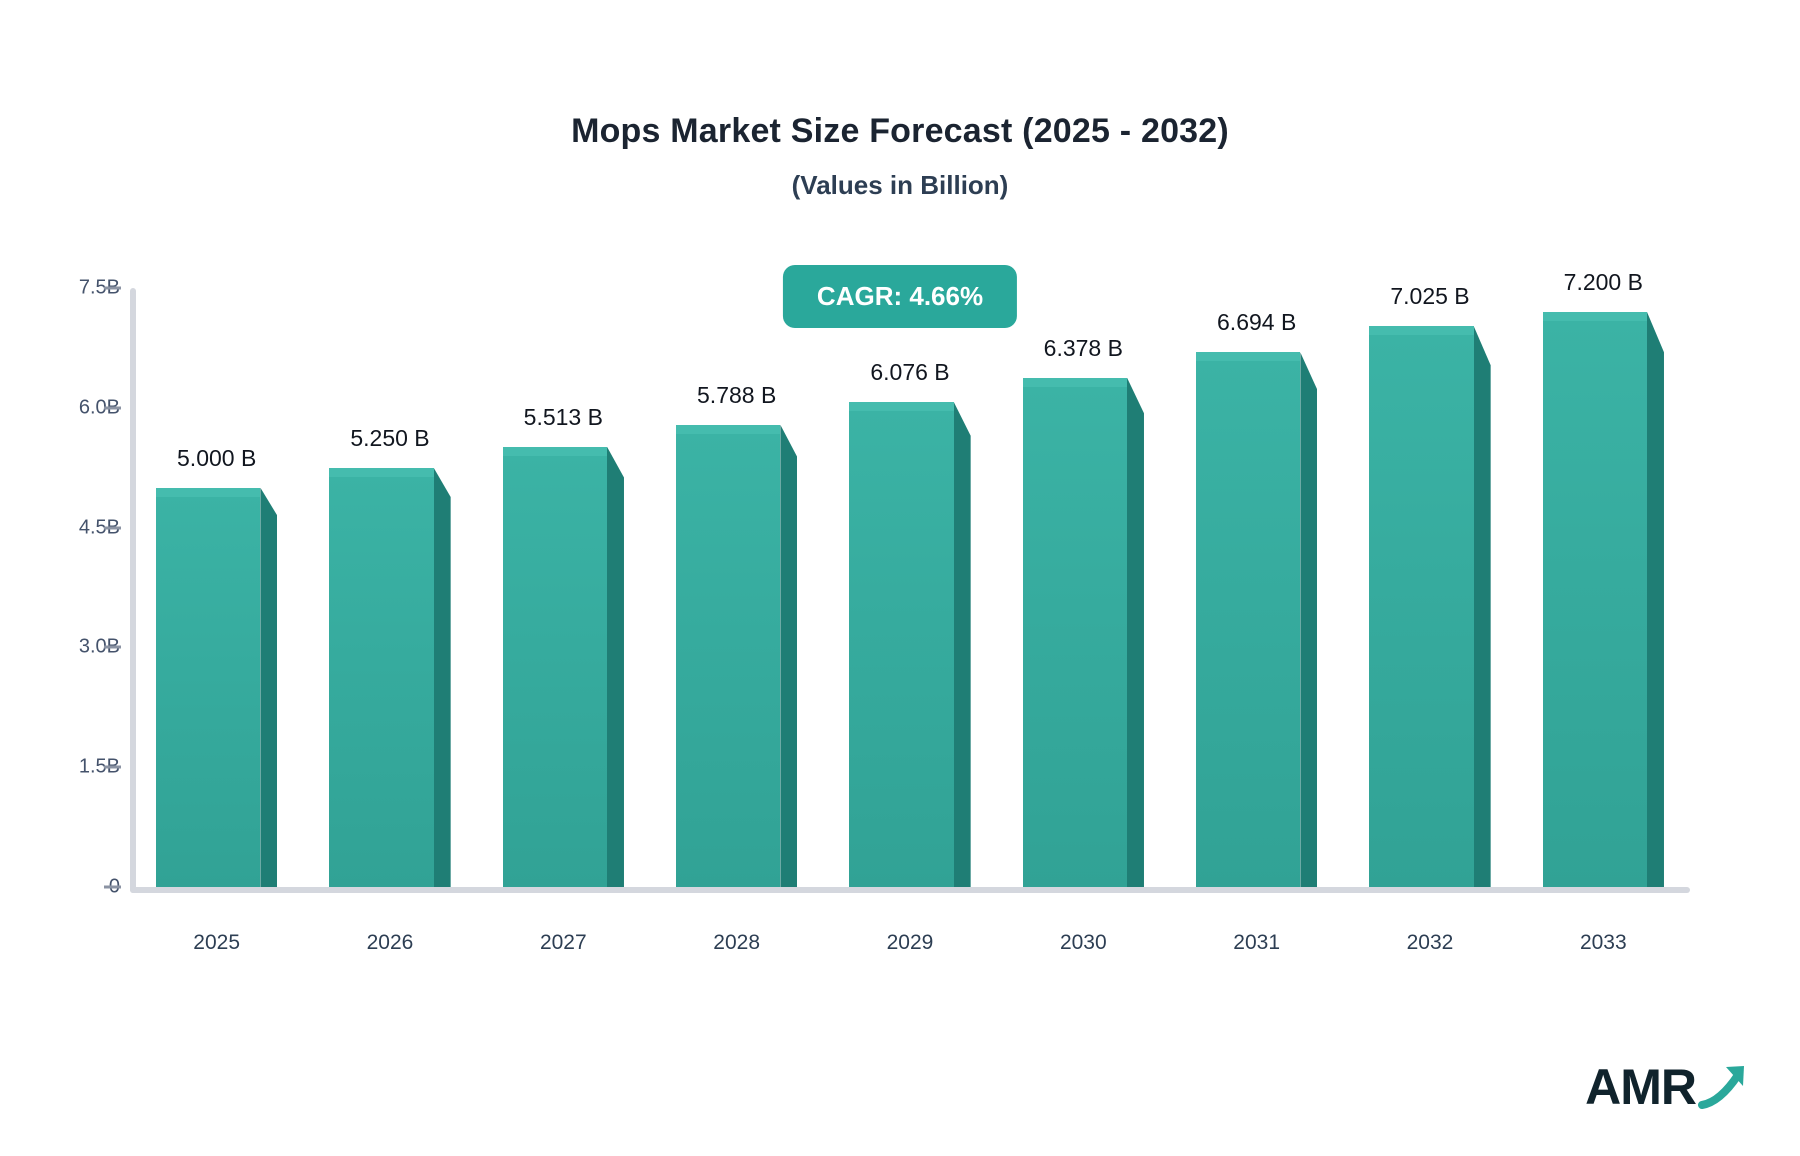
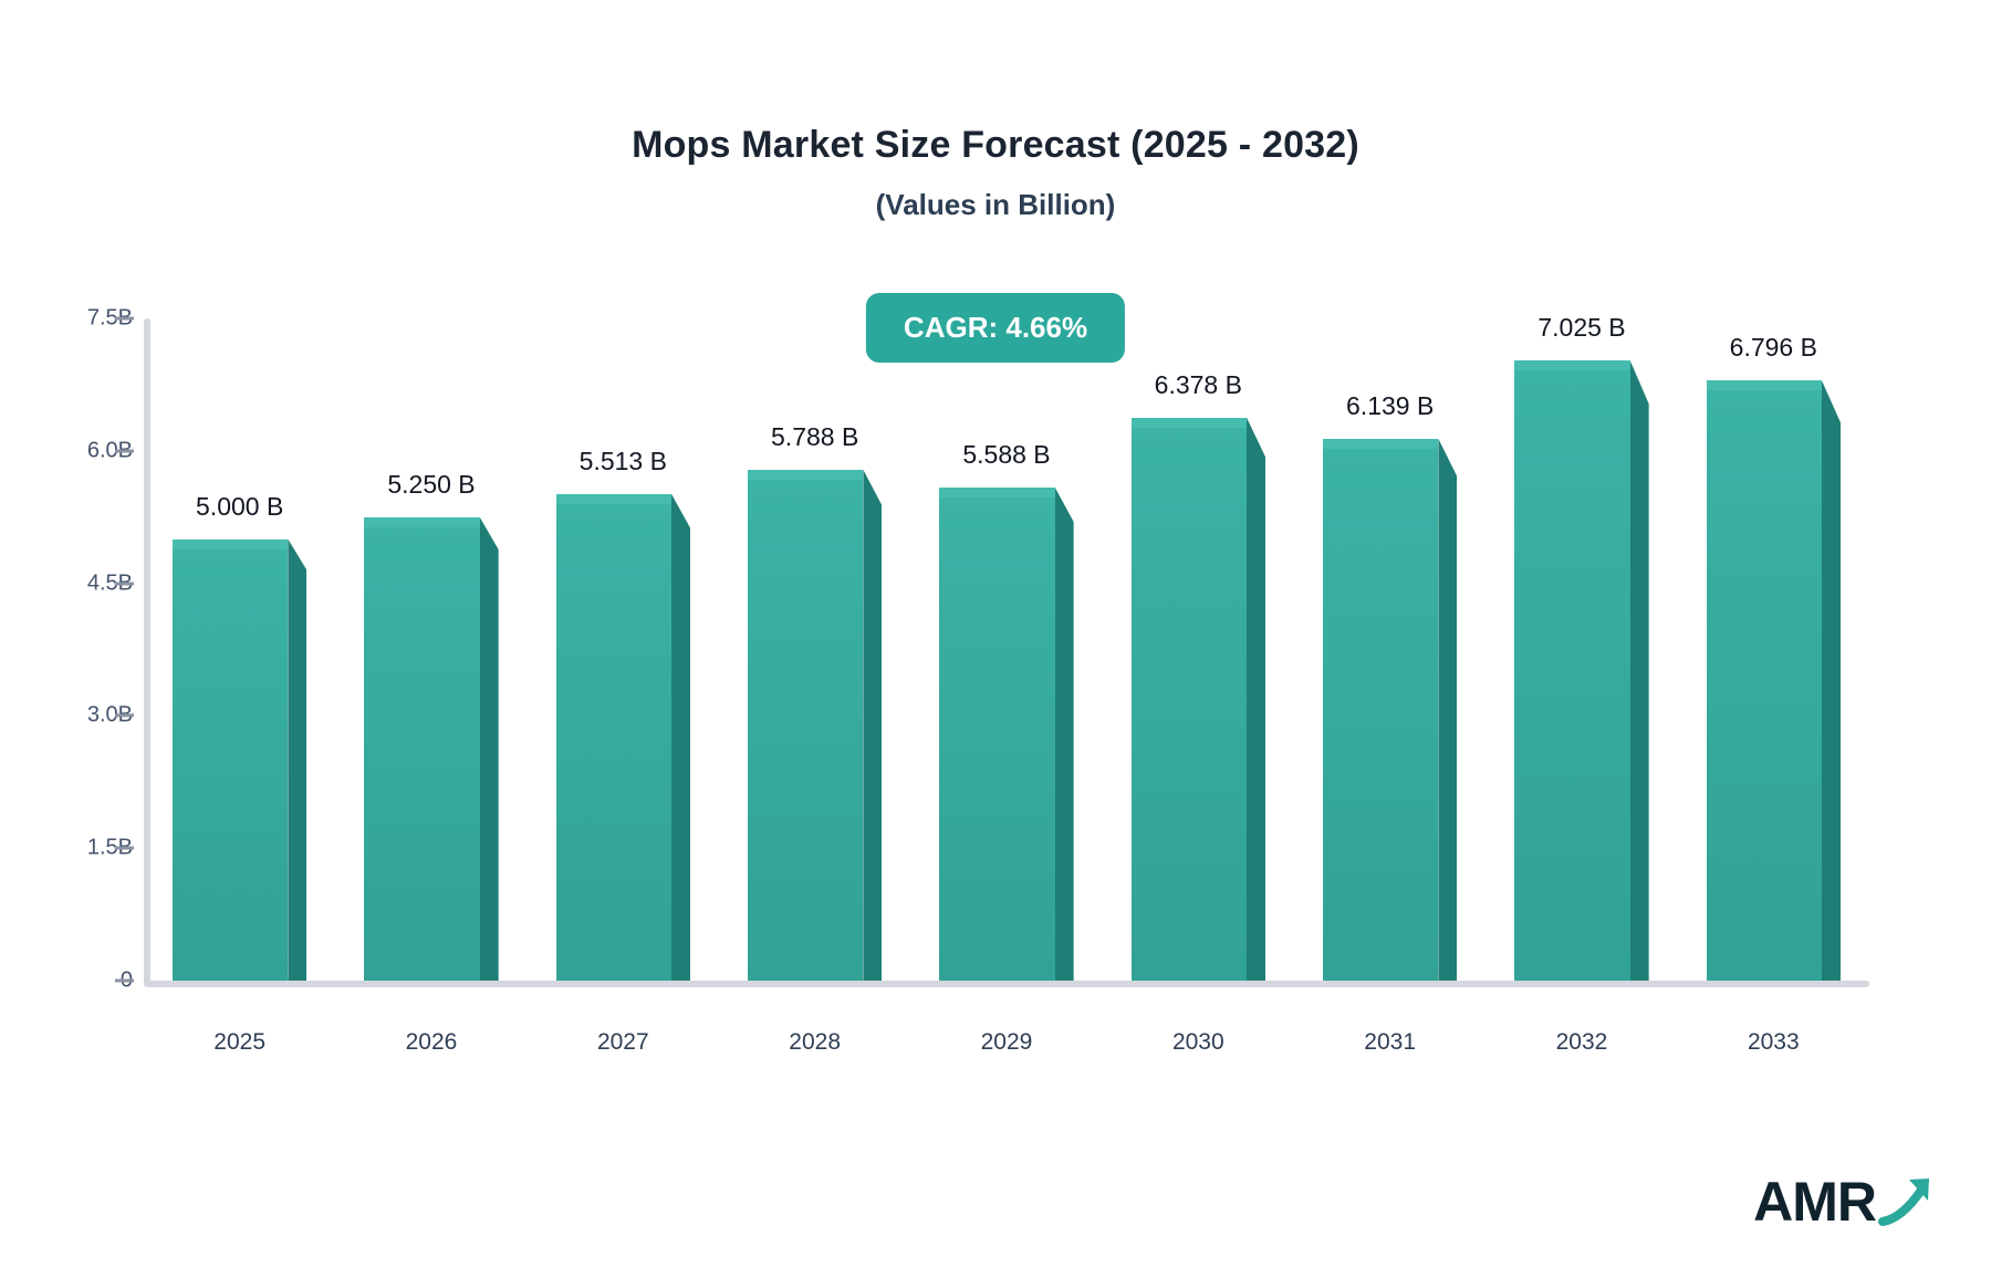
2029: 6.076 -> 5.588
2031: 6.694 -> 6.139
2033: 7.200 -> 6.796
